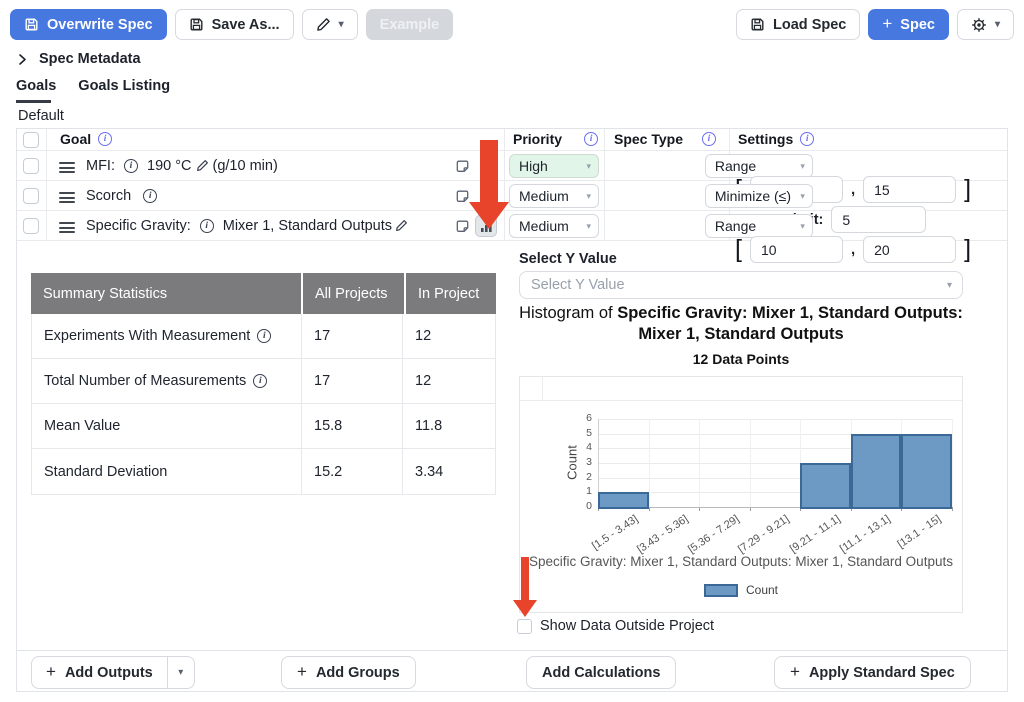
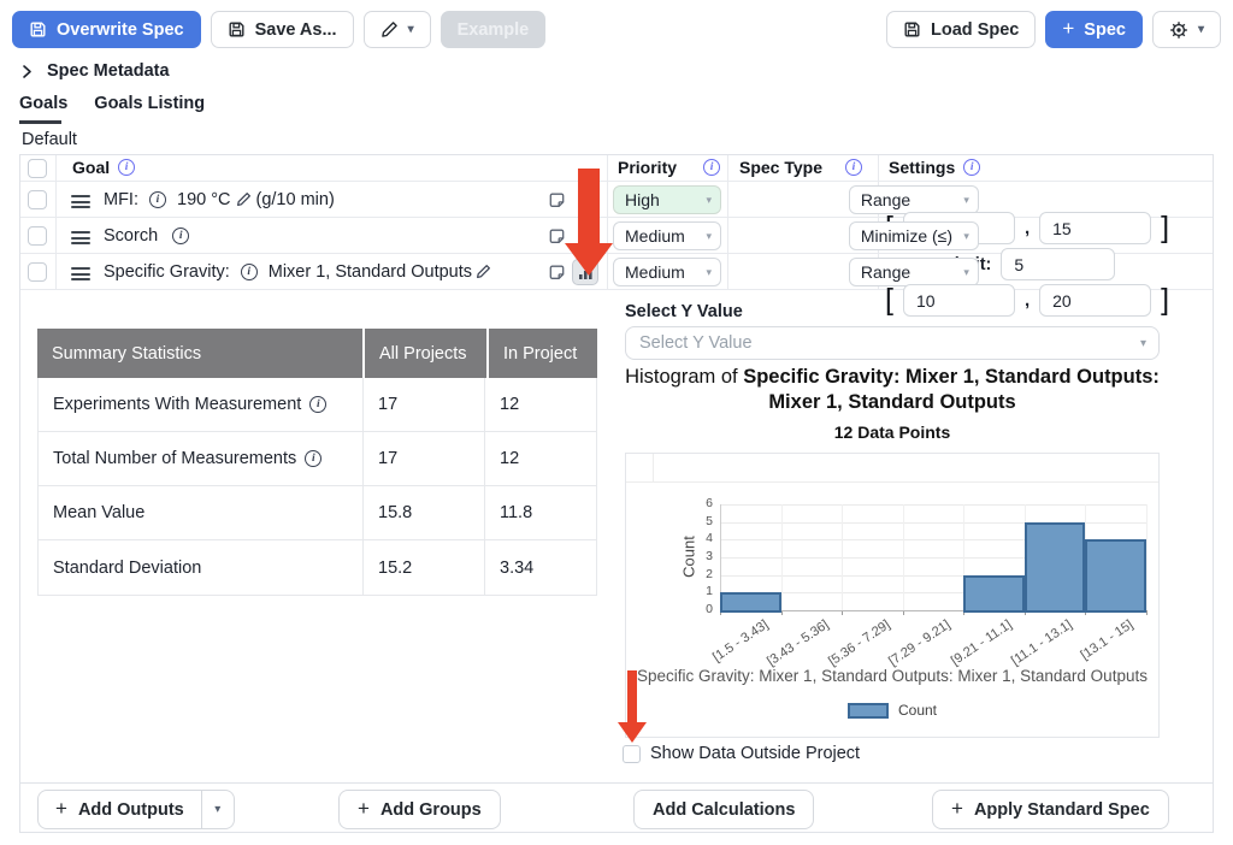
[9.21 - 11.1]: 3 -> 2
[13.1 - 15]: 5 -> 4
